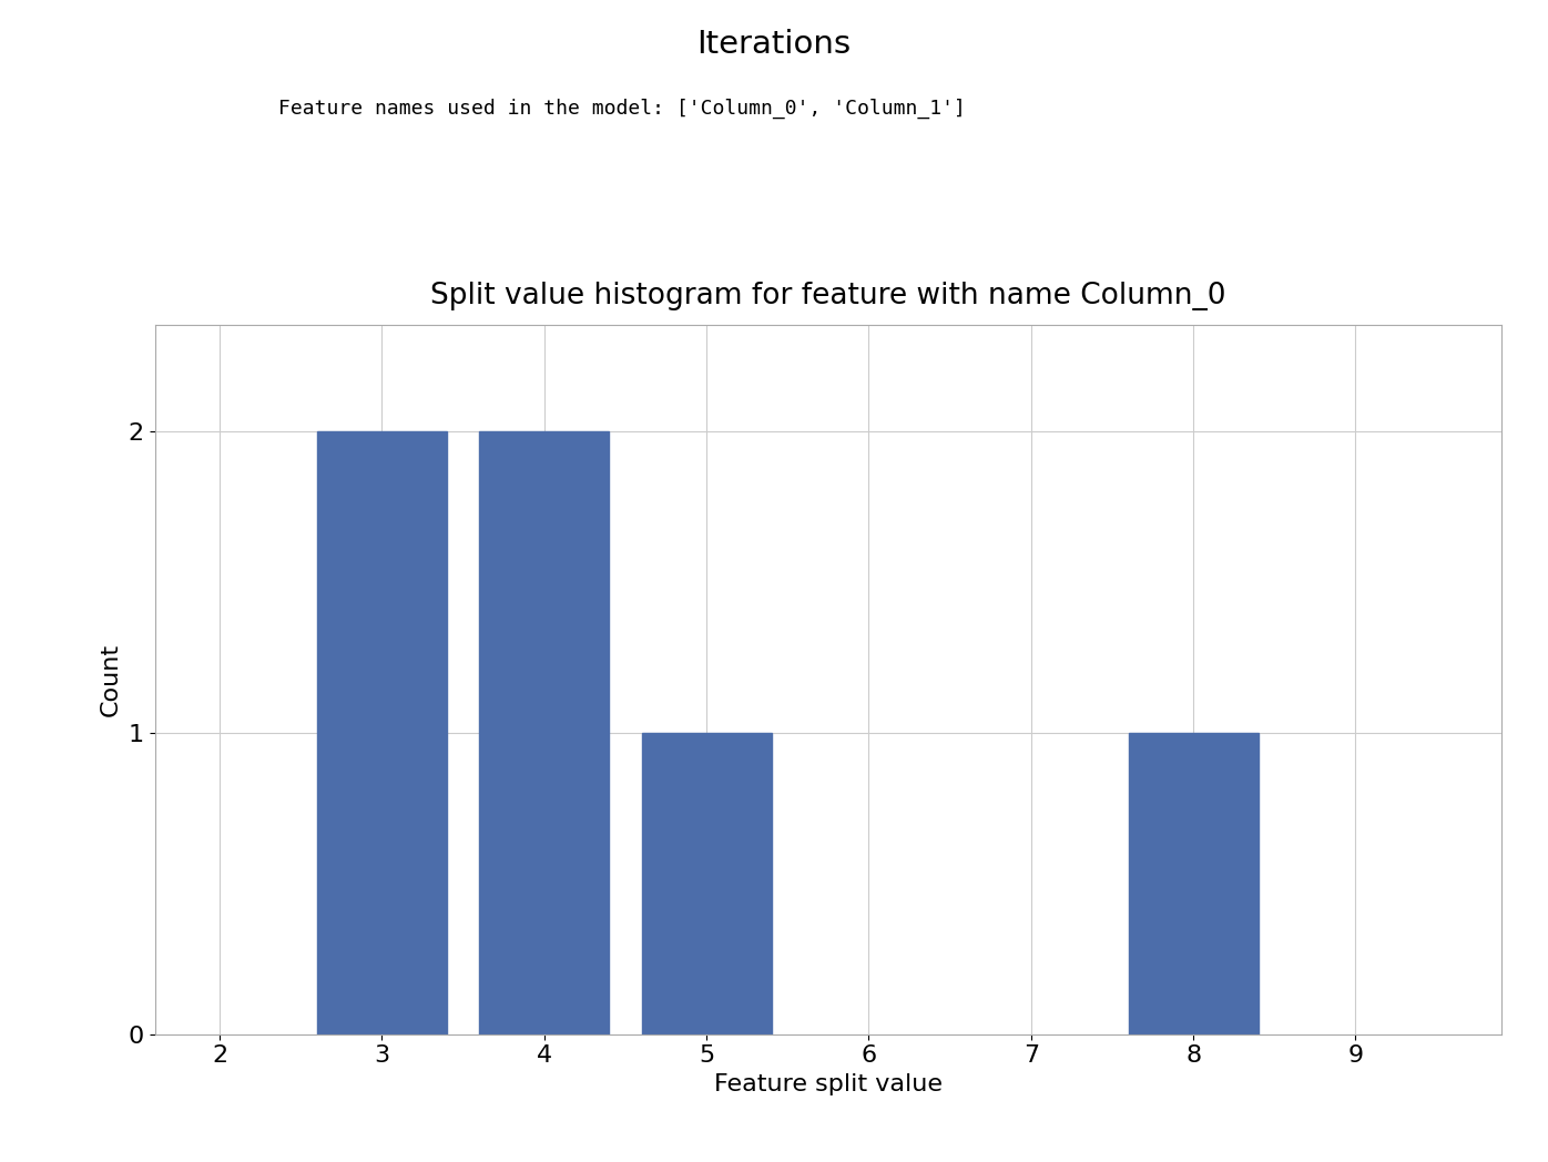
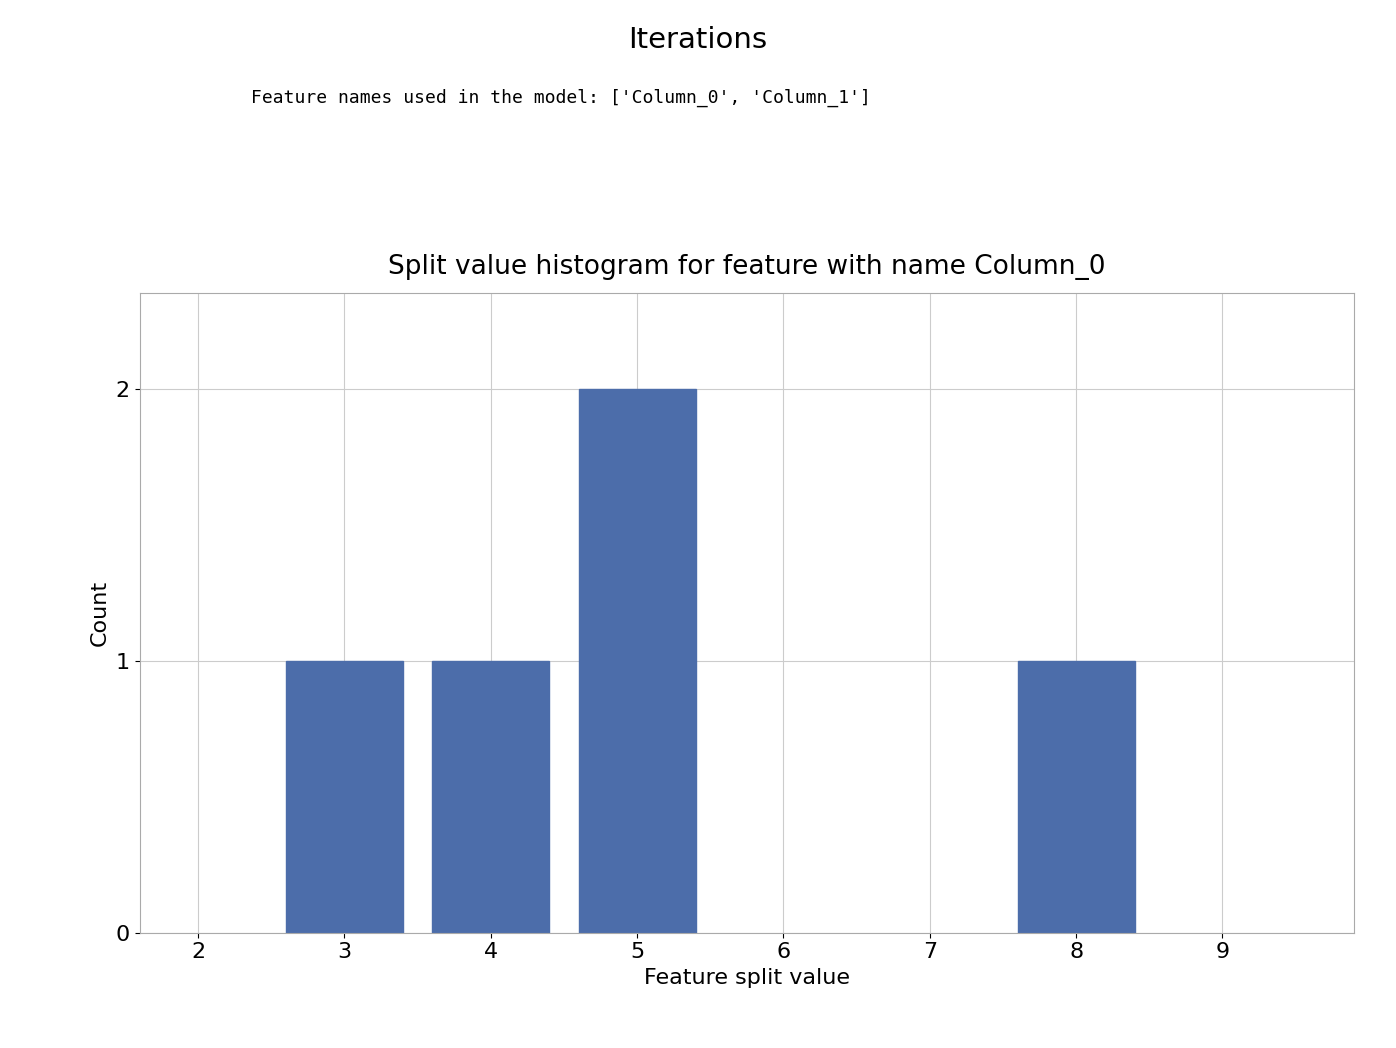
3: 2 -> 1
4: 2 -> 1
5: 1 -> 2
